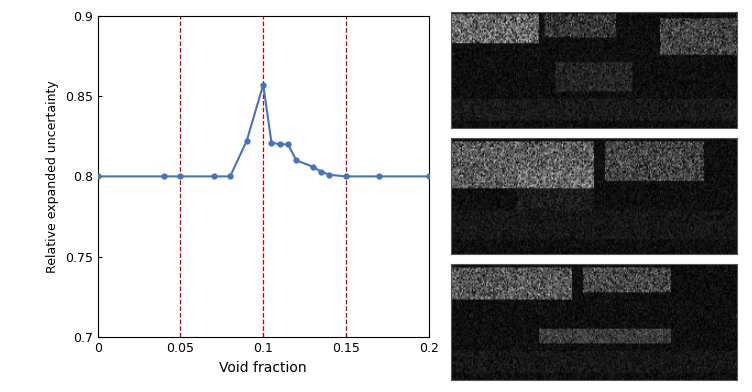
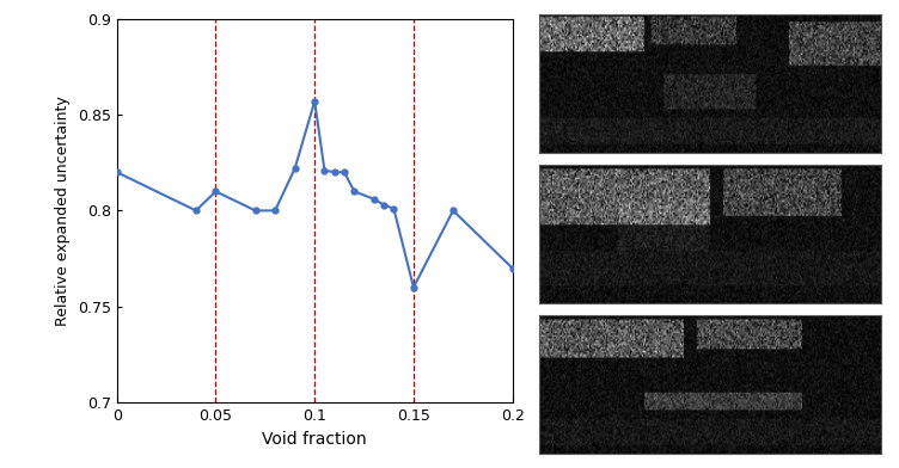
0: 0.800 -> 0.820
0.05: 0.800 -> 0.810
0.15: 0.800 -> 0.760
0.2: 0.800 -> 0.770
